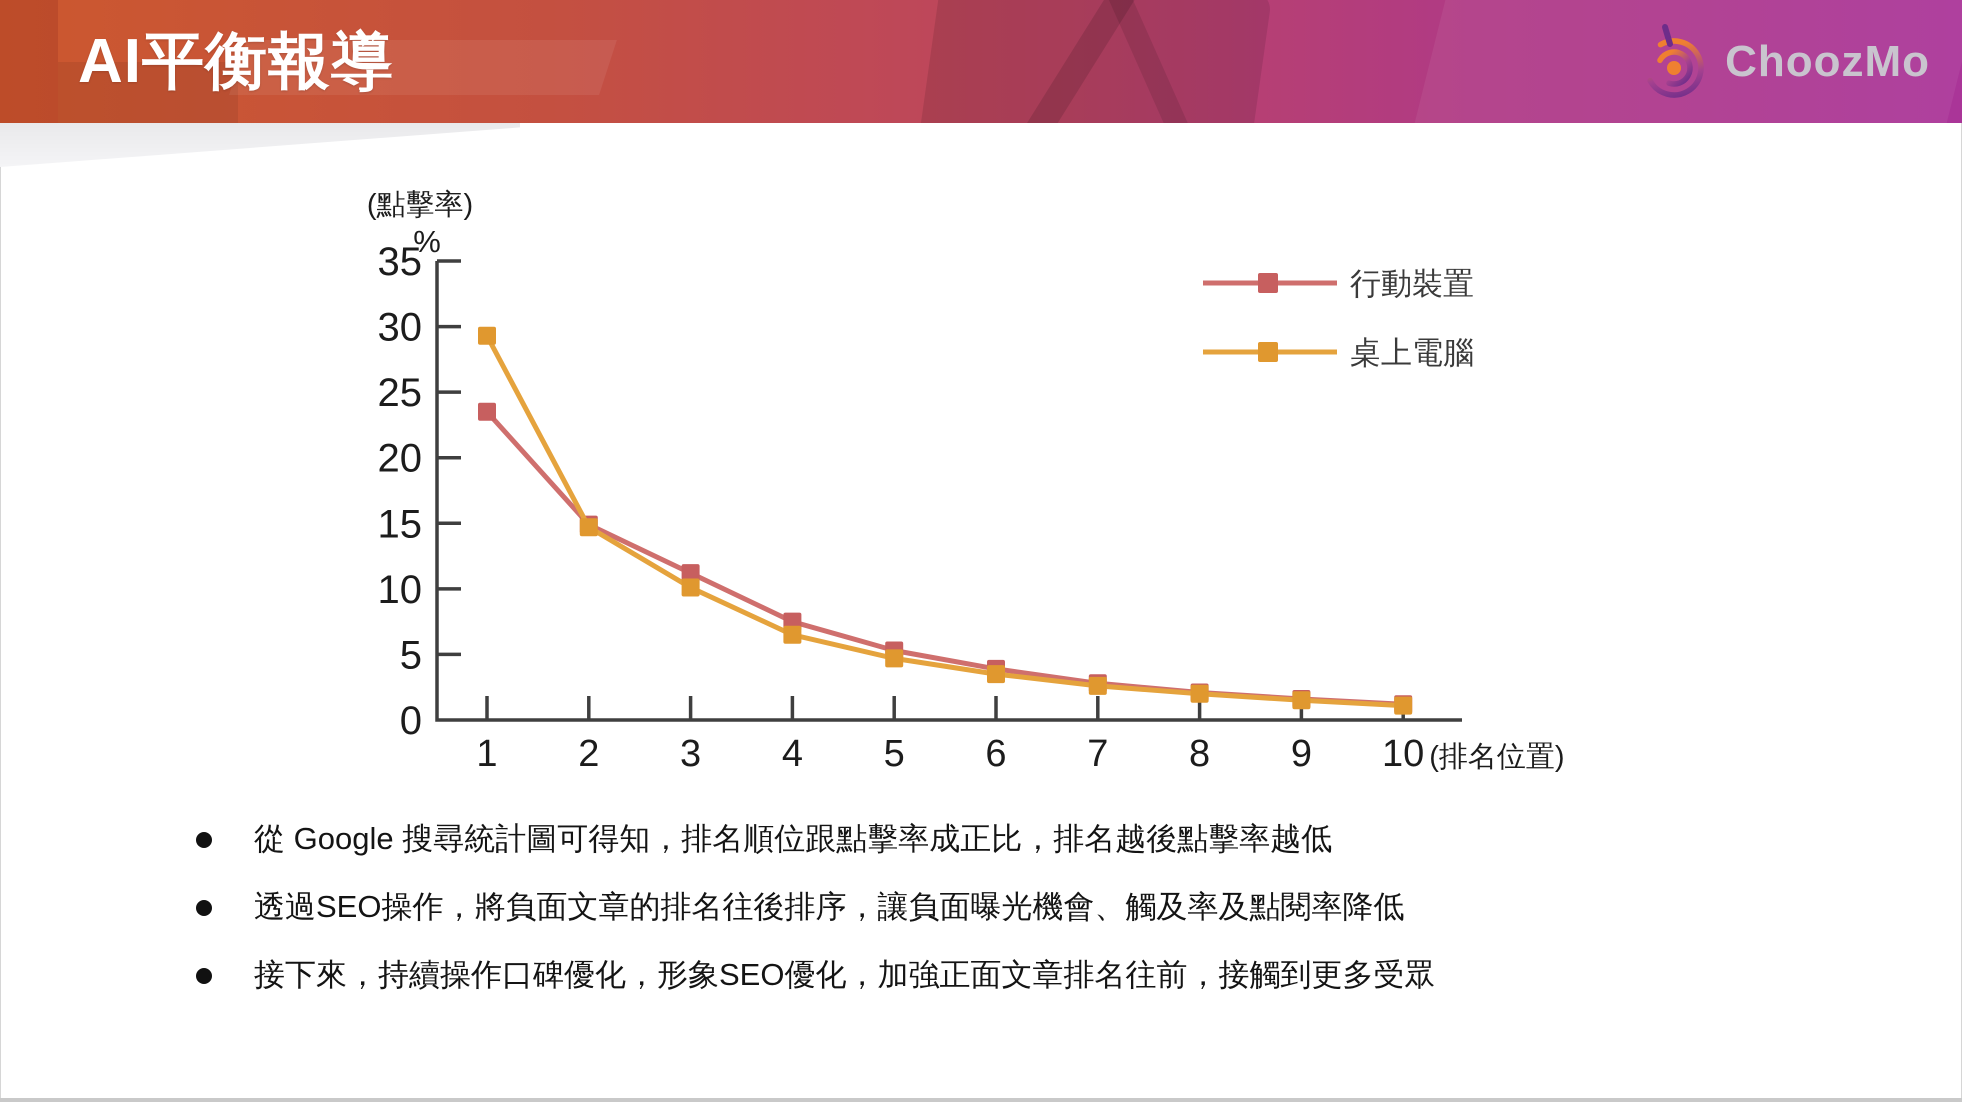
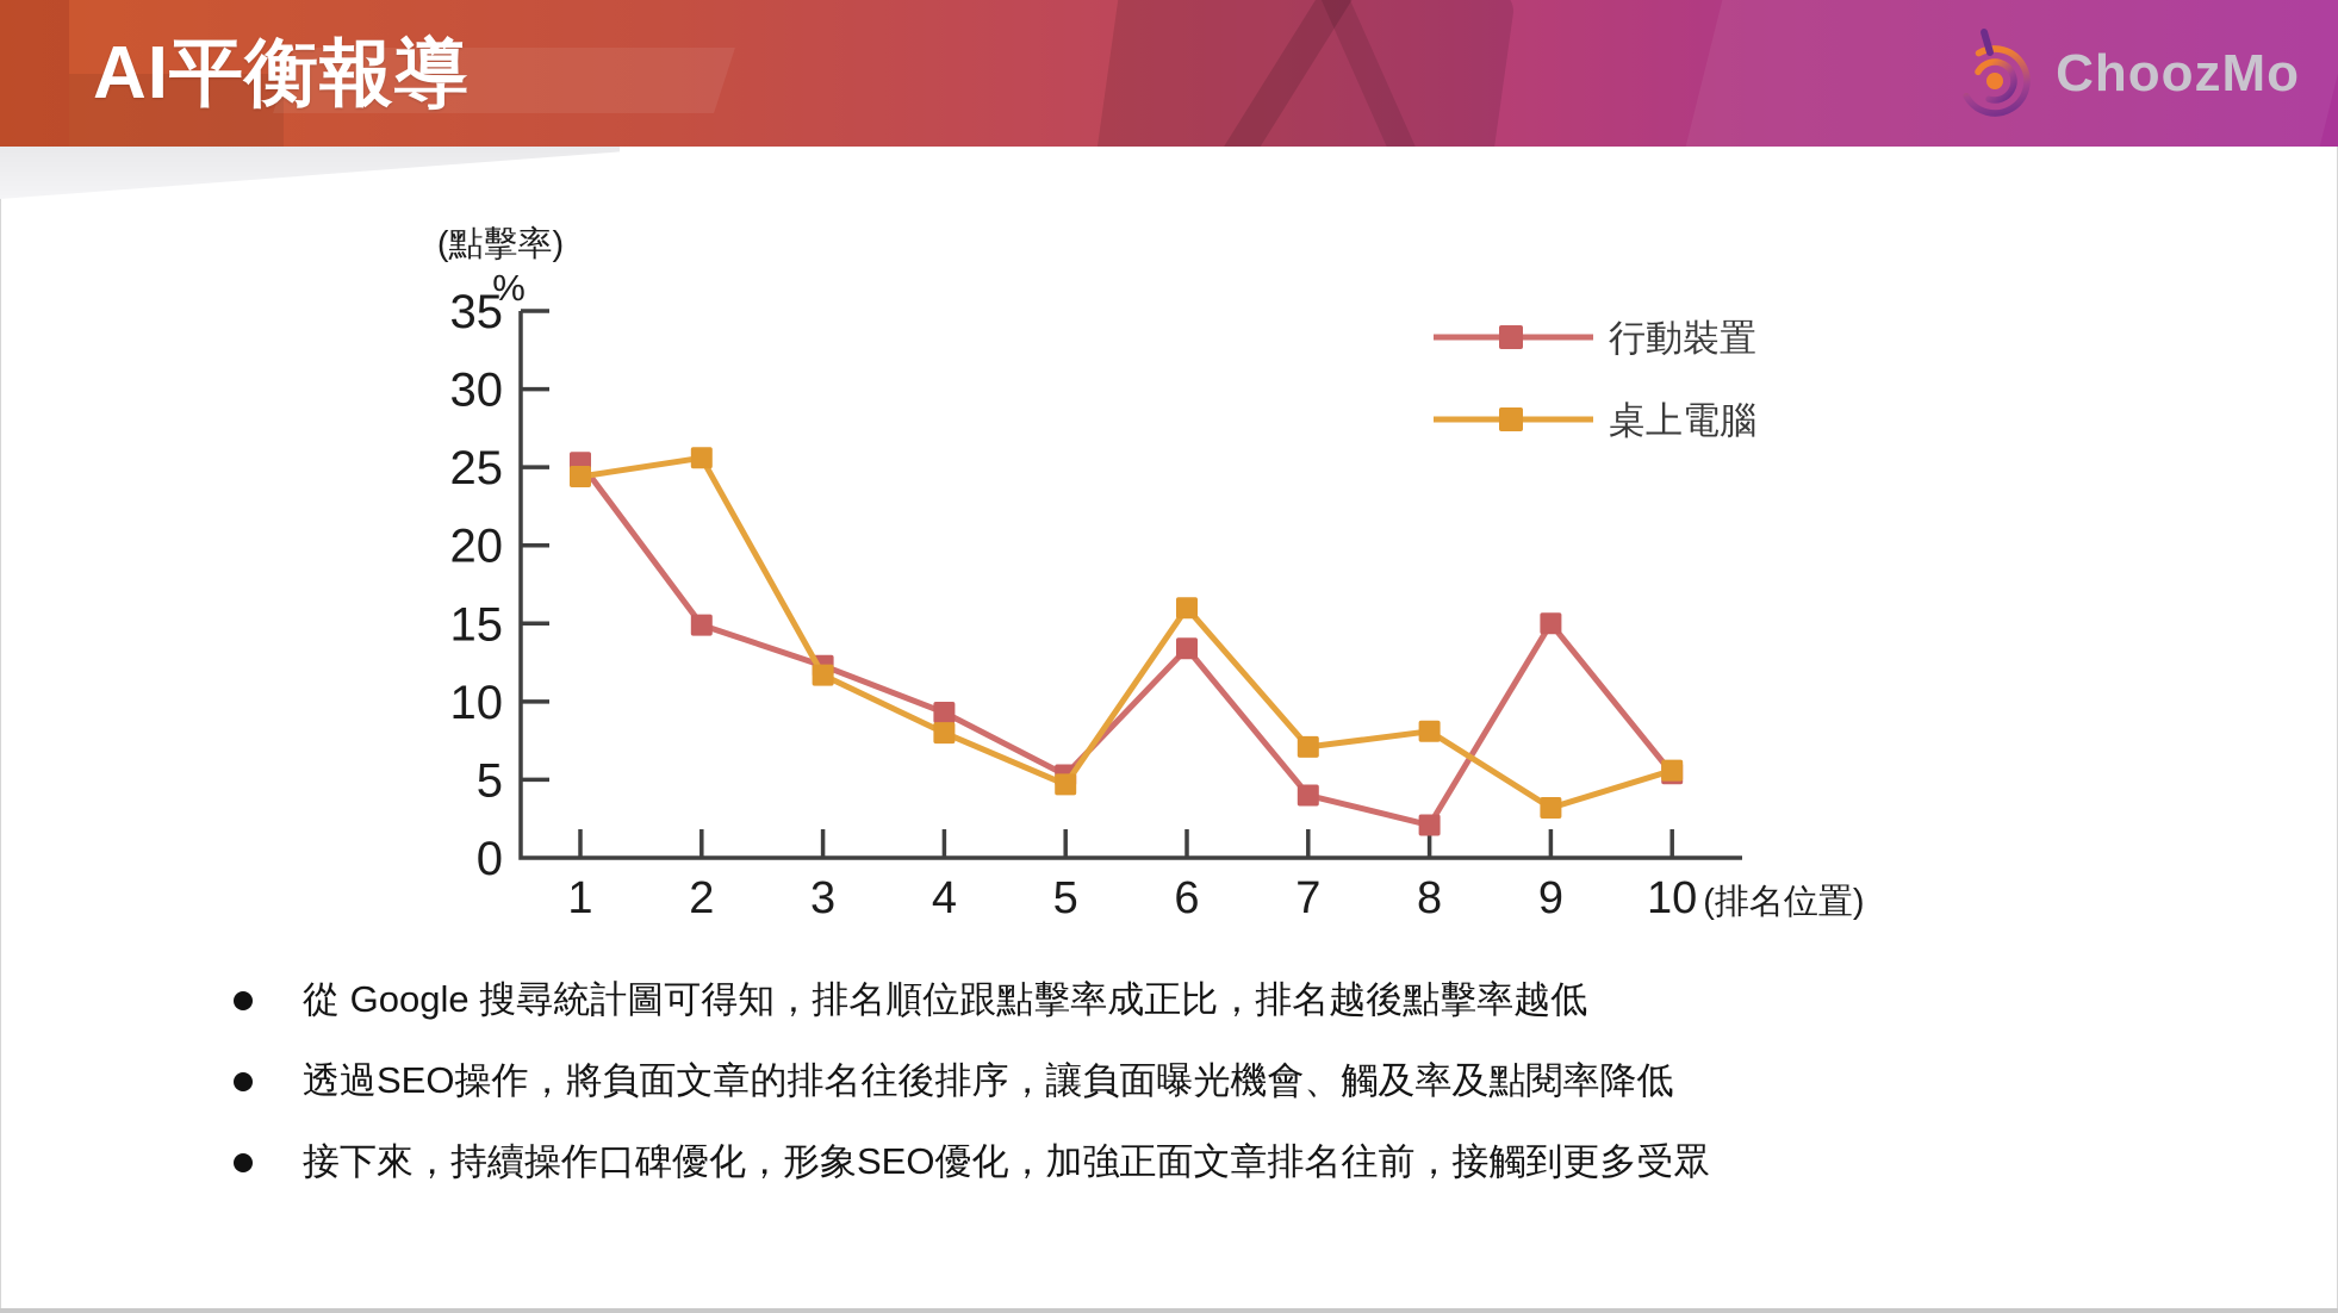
行動裝置/1: 23.5 -> 25.3
桌上電腦/1: 29.3 -> 24.4
桌上電腦/2: 14.7 -> 25.6
行動裝置/3: 11.2 -> 12.3
桌上電腦/3: 10.1 -> 11.7
行動裝置/4: 7.5 -> 9.3
桌上電腦/4: 6.5 -> 8.0
行動裝置/6: 3.9 -> 13.4
桌上電腦/6: 3.5 -> 16.0
行動裝置/7: 2.8 -> 4.0
桌上電腦/7: 2.6 -> 7.1
桌上電腦/8: 2.0 -> 8.1
行動裝置/9: 1.6 -> 15.0
桌上電腦/9: 1.5 -> 3.2
行動裝置/10: 1.2 -> 5.4
桌上電腦/10: 1.1 -> 5.6
